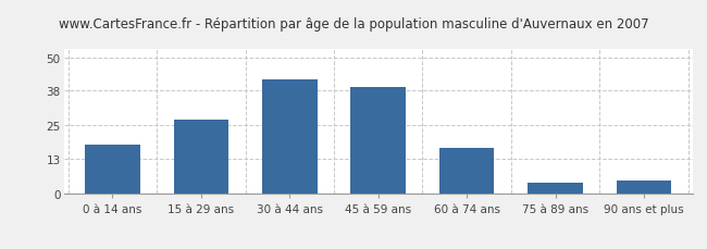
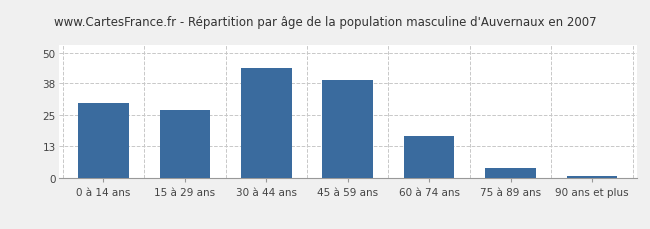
0 à 14 ans: 18 -> 30
30 à 44 ans: 42 -> 44
90 ans et plus: 5 -> 1
